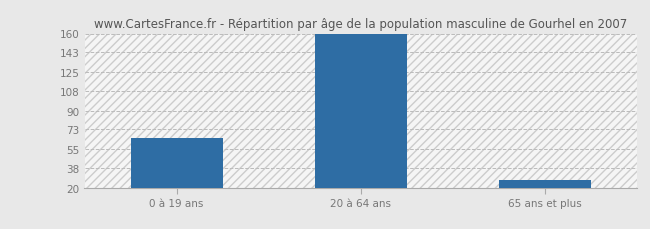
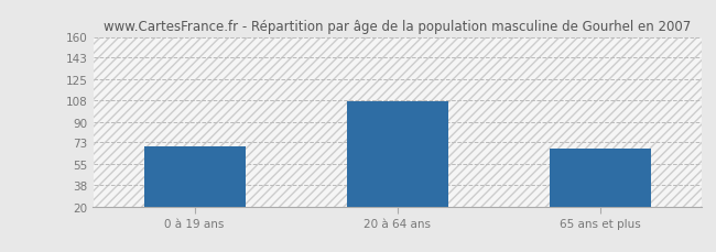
0 à 19 ans: 65 -> 70
20 à 64 ans: 160 -> 107
65 ans et plus: 27 -> 68
